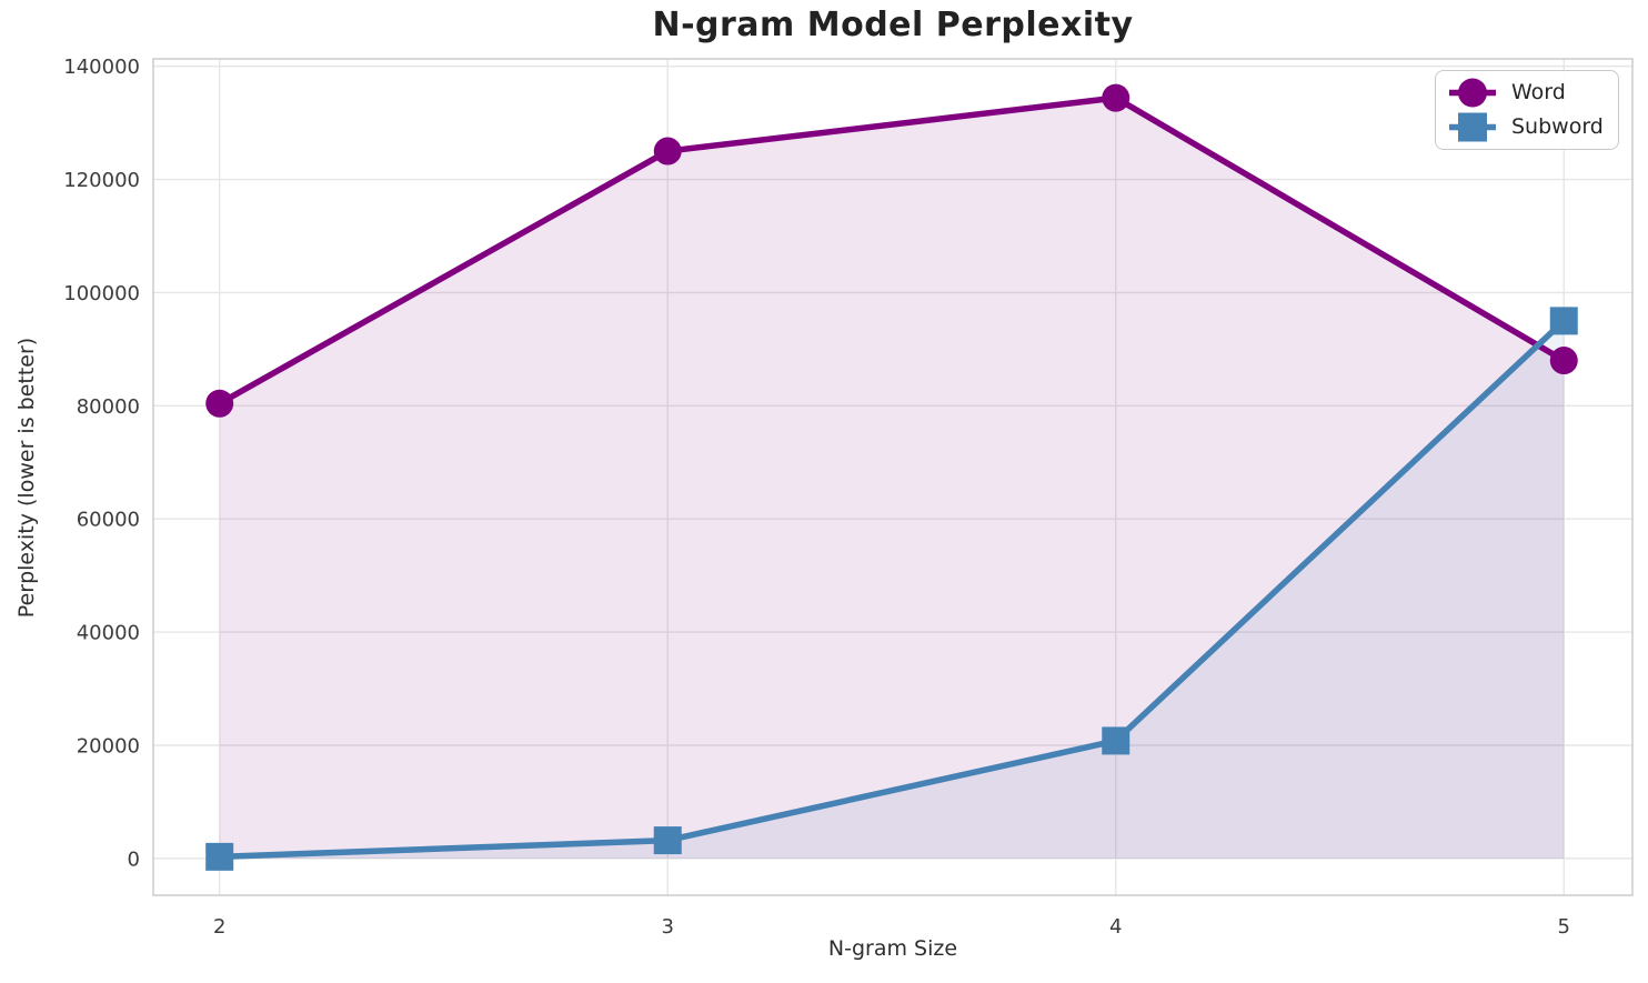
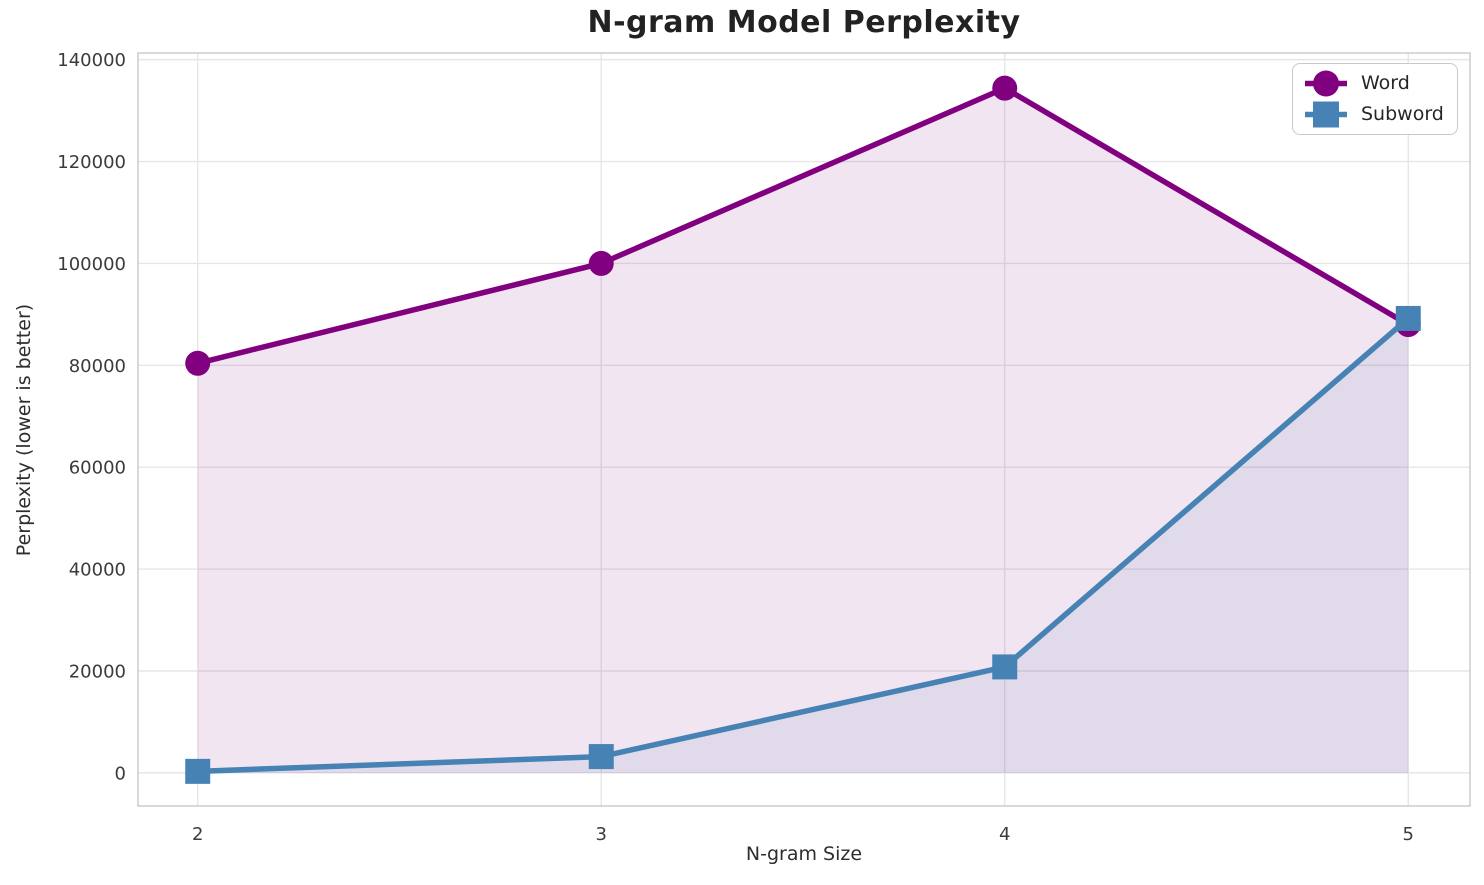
Word/3: 125000 -> 100000
Subword/5: 95000 -> 89000
